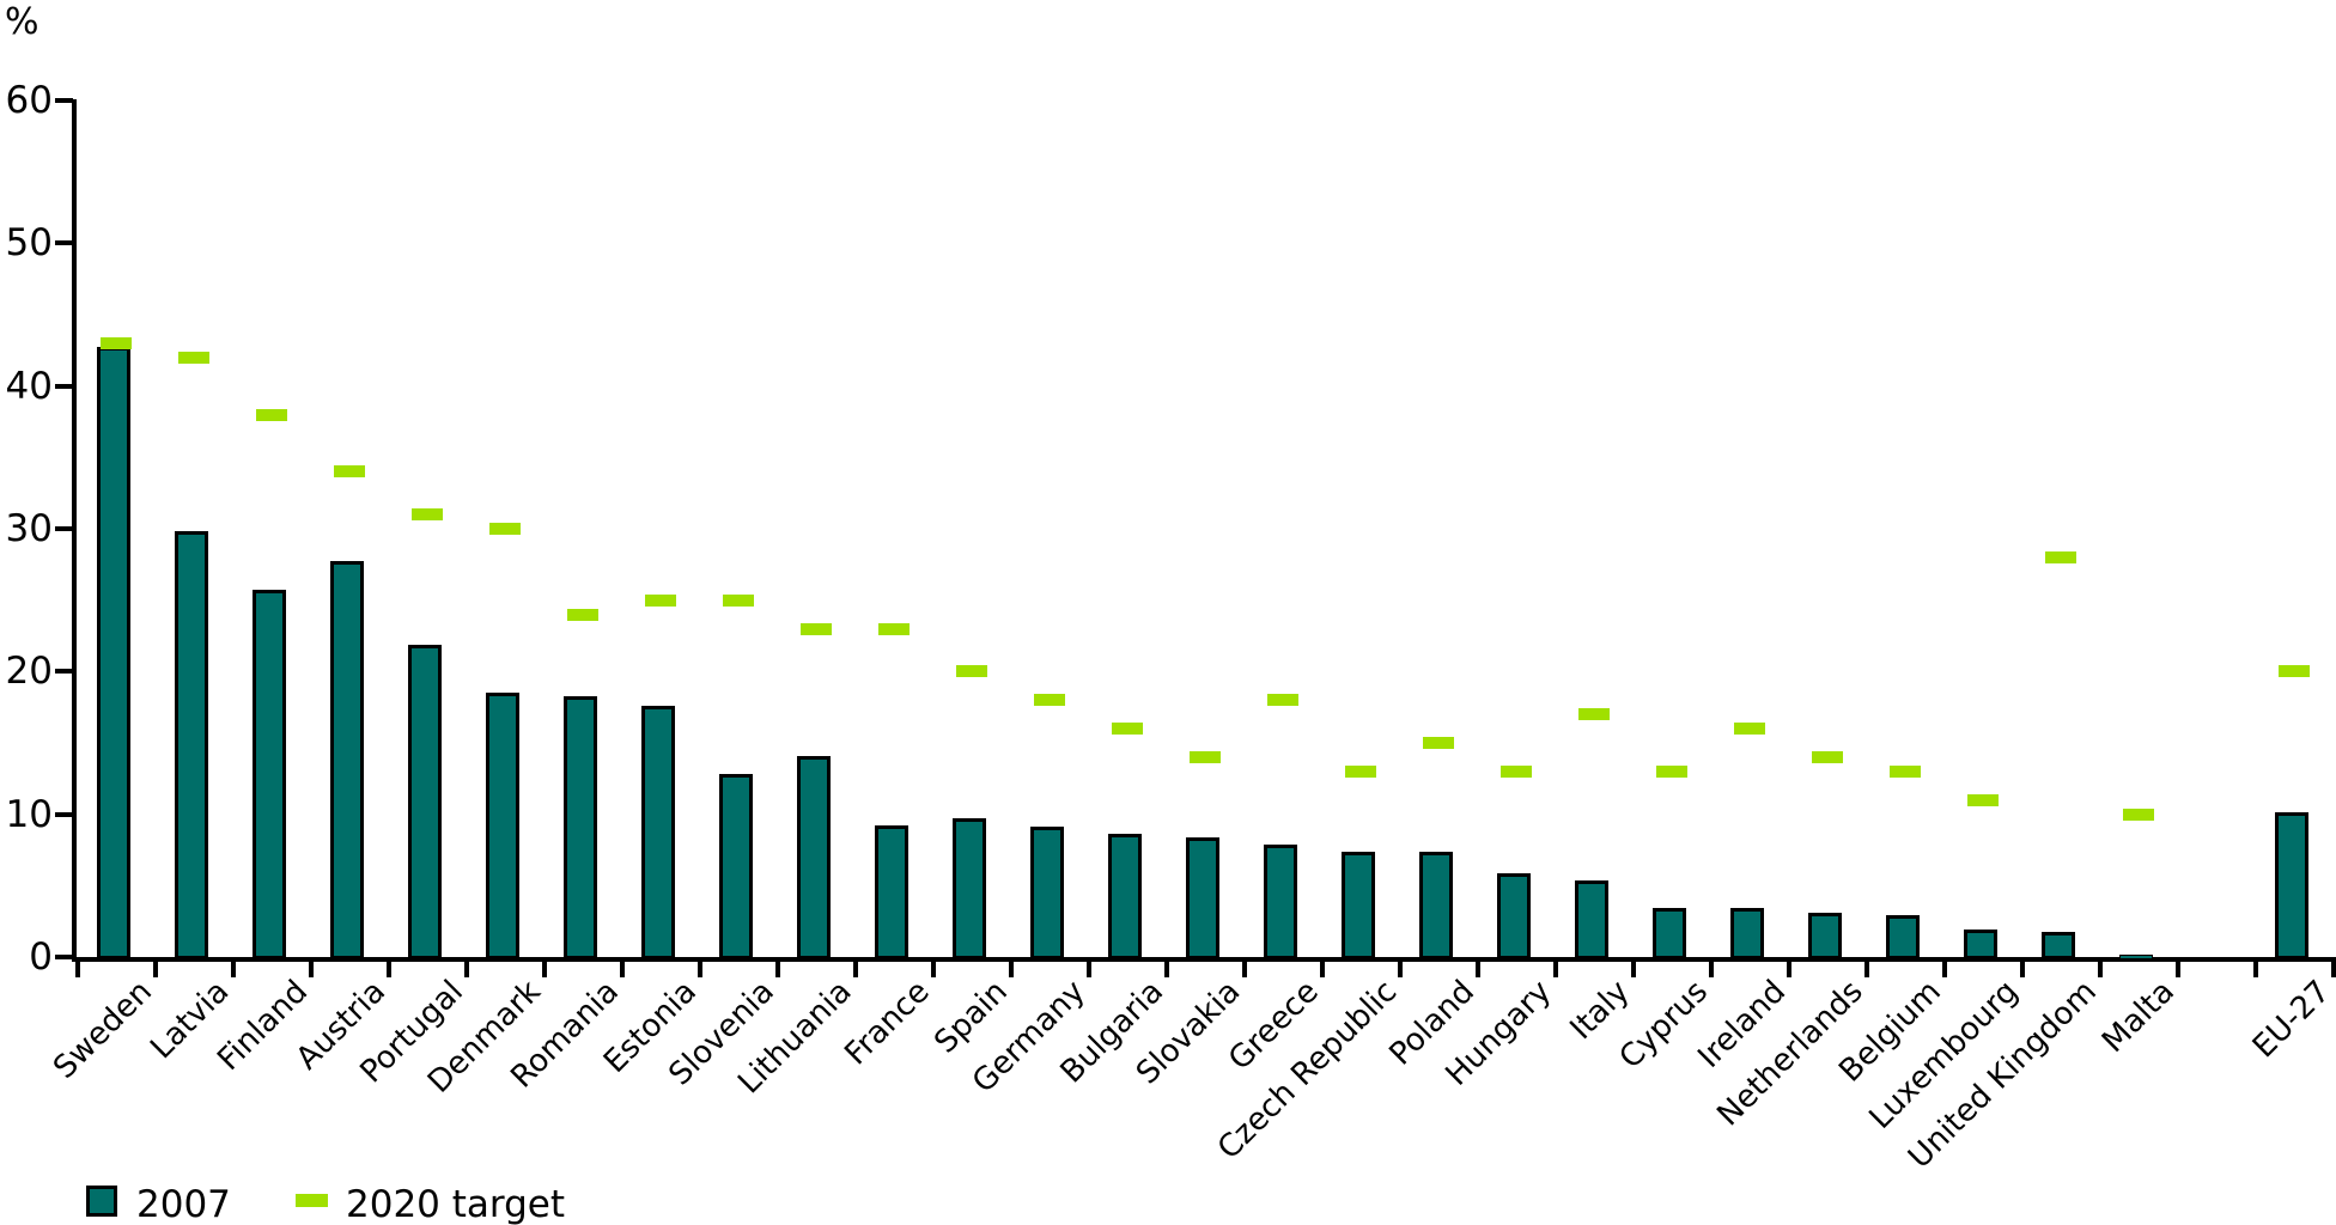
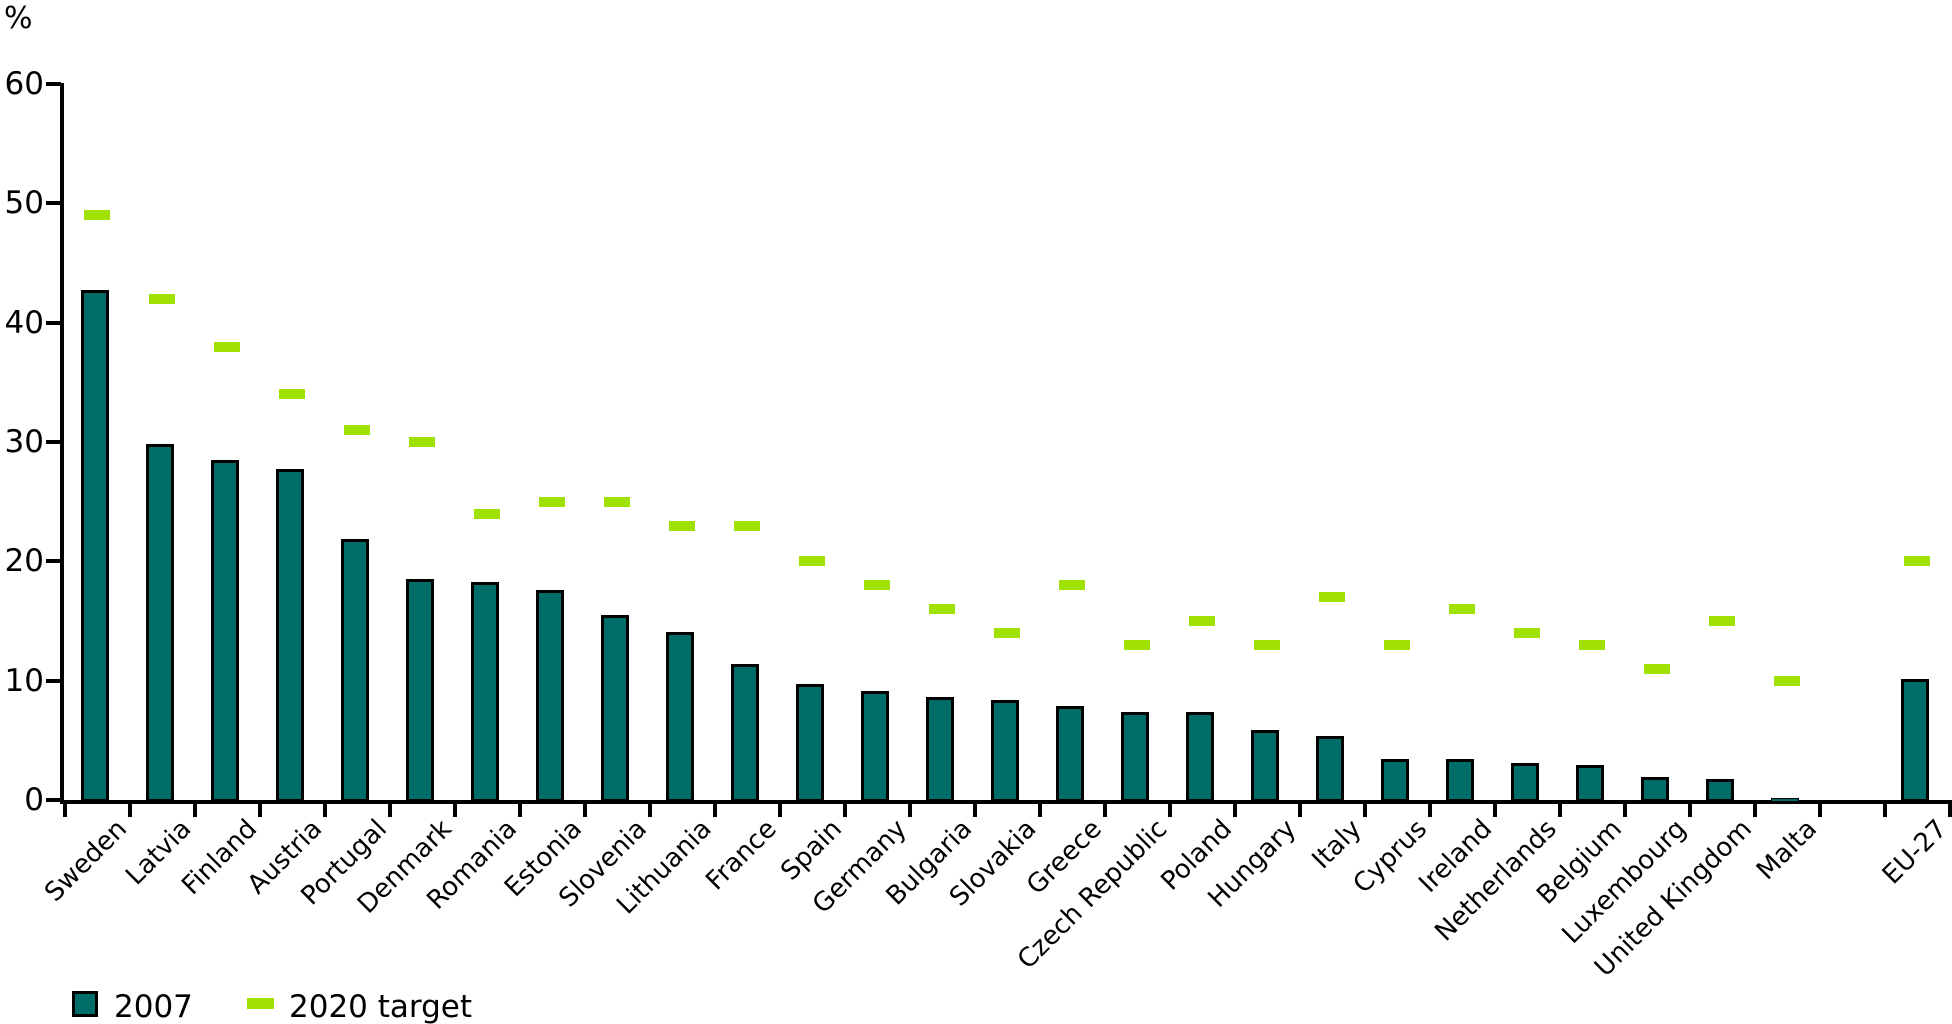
2020 target/Sweden: 43 -> 49
2007/Finland: 25.7 -> 28.5
2007/Slovenia: 12.8 -> 15.5
2007/France: 9.2 -> 11.4
2020 target/United Kingdom: 28 -> 15
